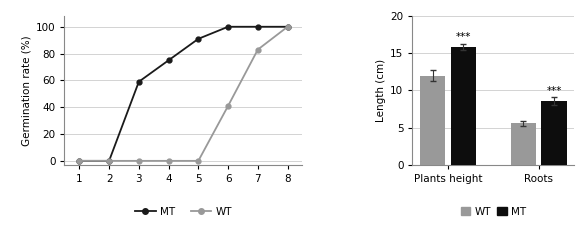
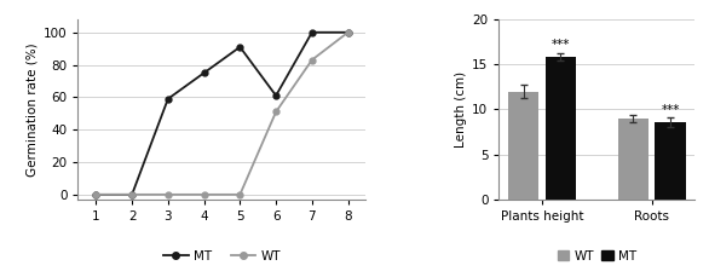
MT/6: 100 -> 61
WT/6: 41 -> 51
WT/Roots: 5.6 -> 9.0
